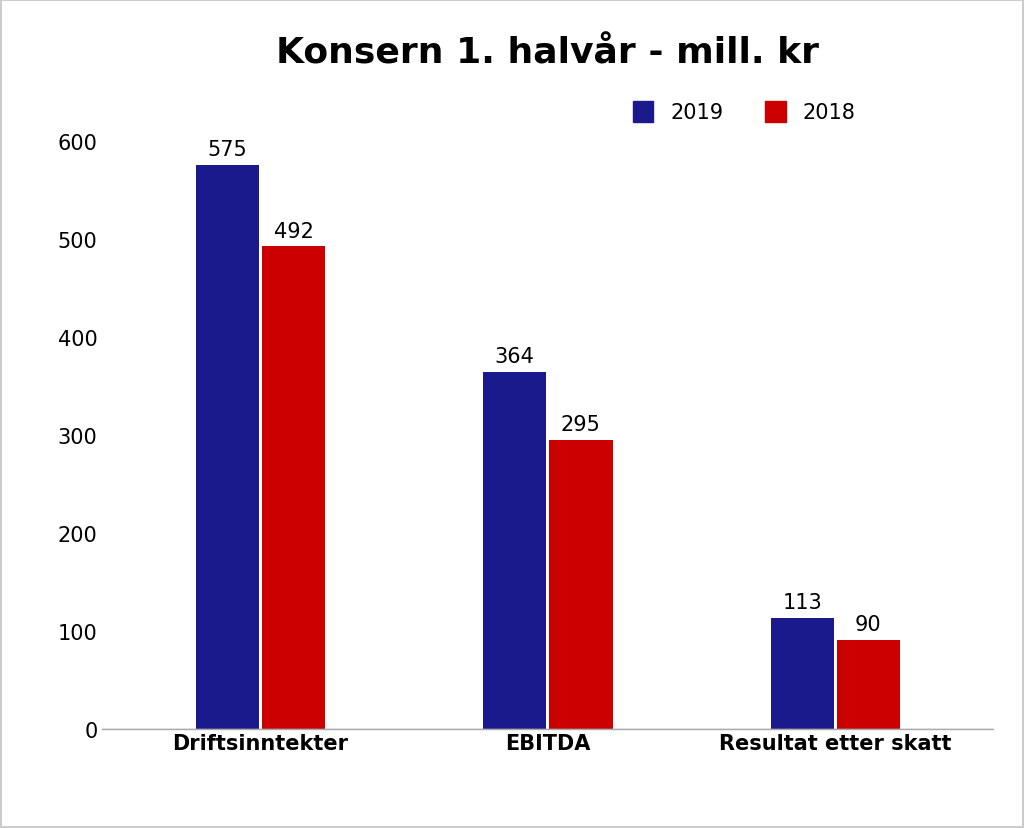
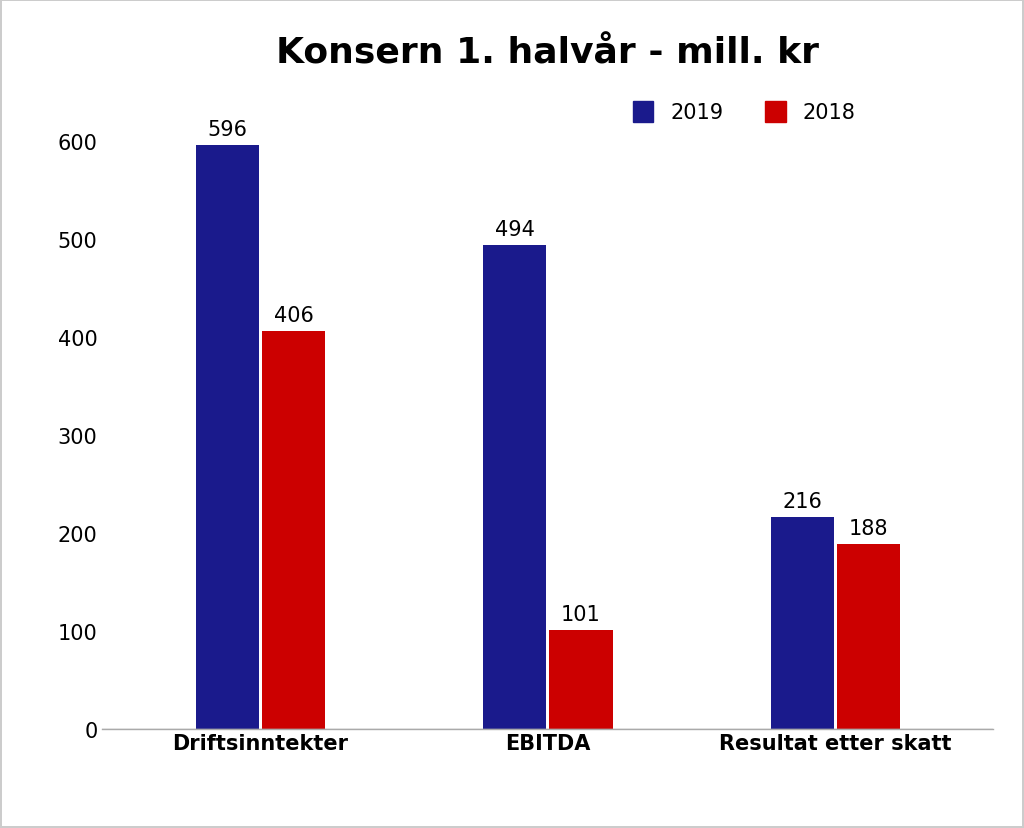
2019/Driftsinntekter: 575 -> 596
2018/Driftsinntekter: 492 -> 406
2019/EBITDA: 364 -> 494
2018/EBITDA: 295 -> 101
2019/Resultat etter skatt: 113 -> 216
2018/Resultat etter skatt: 90 -> 188
